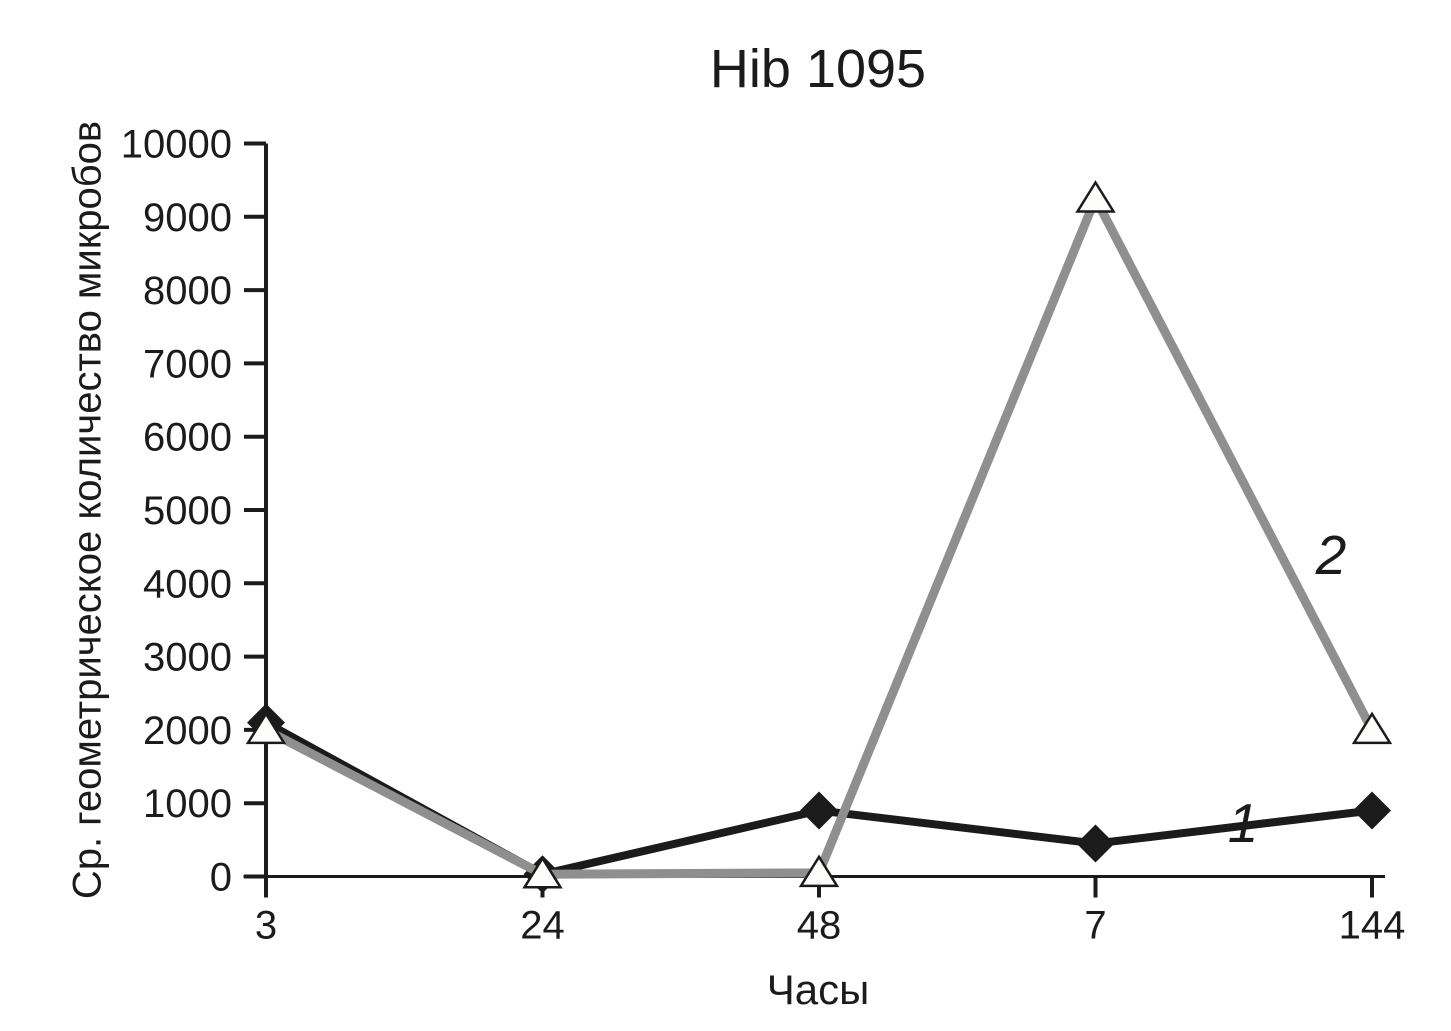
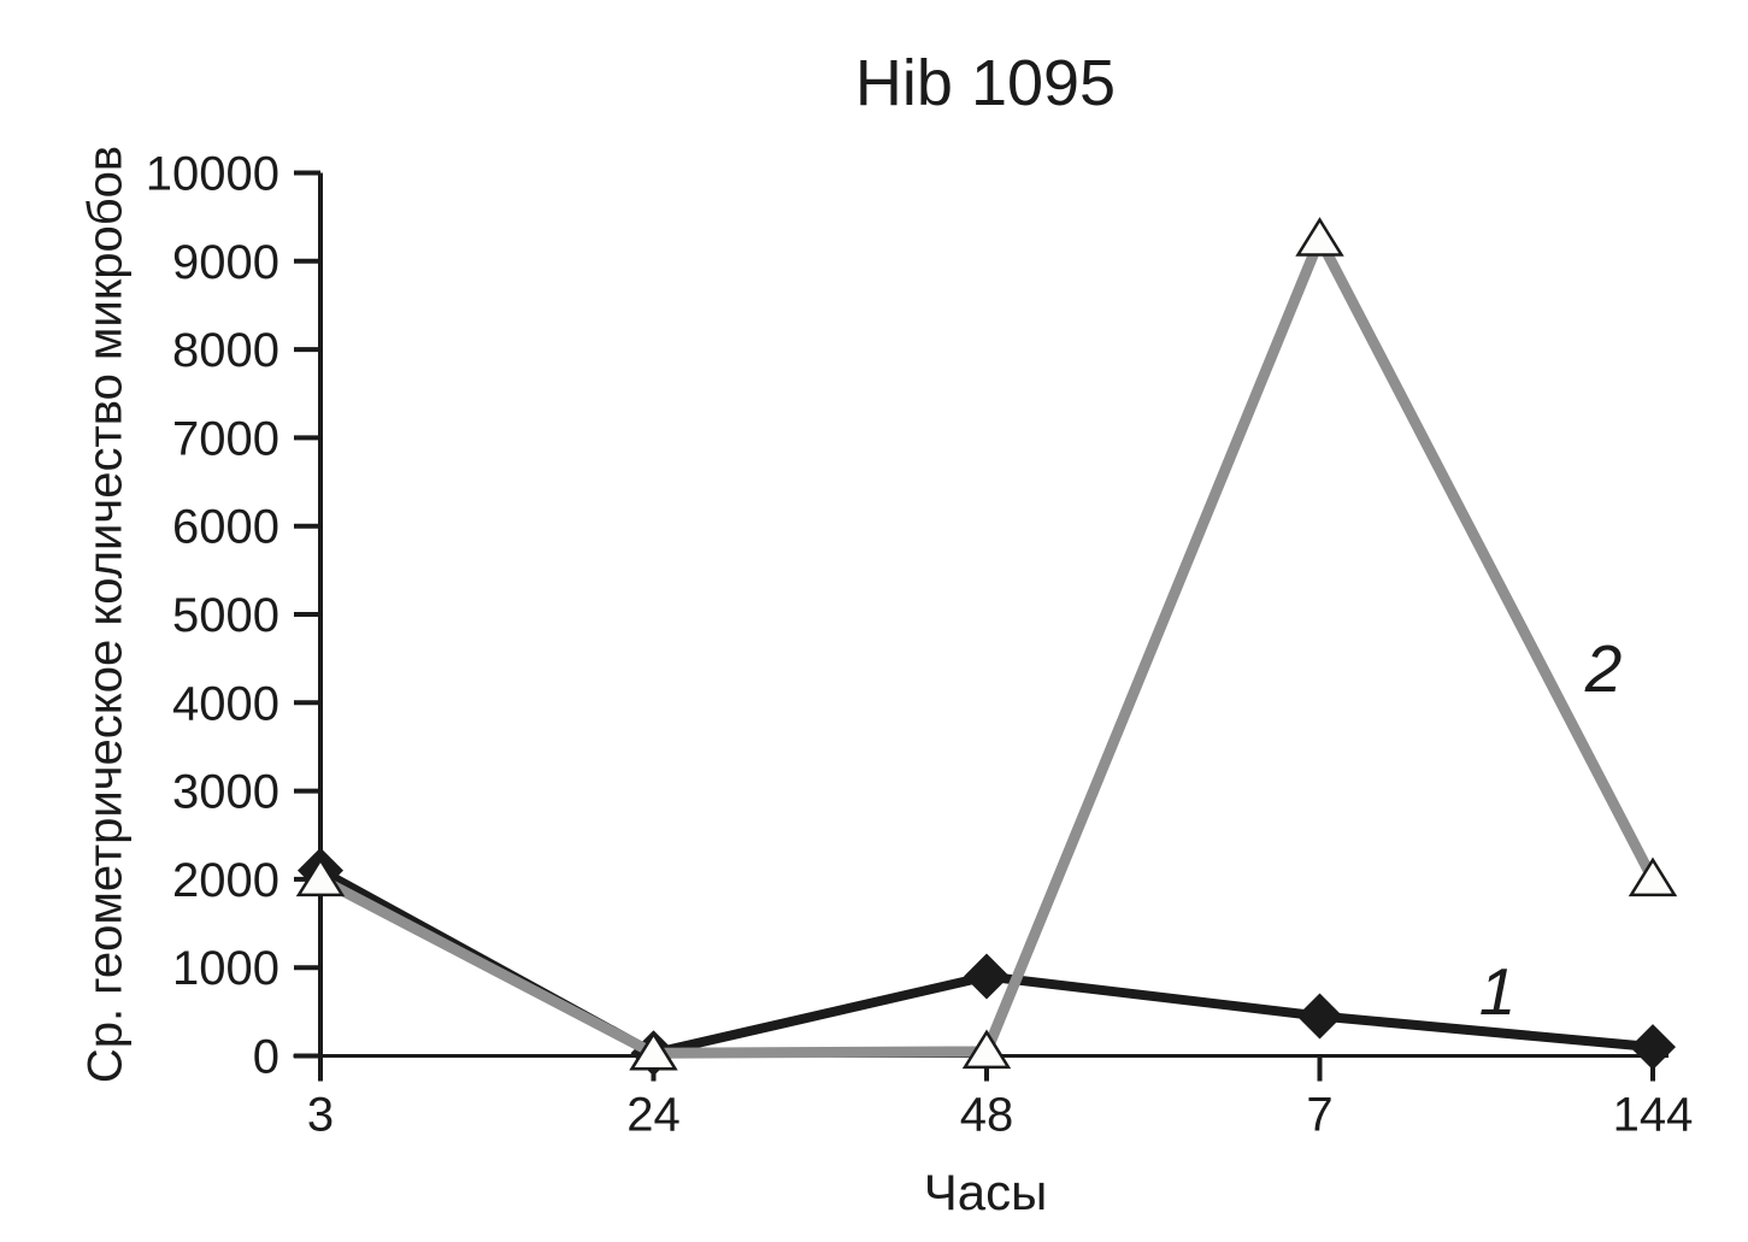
1/144: 900 -> 100
